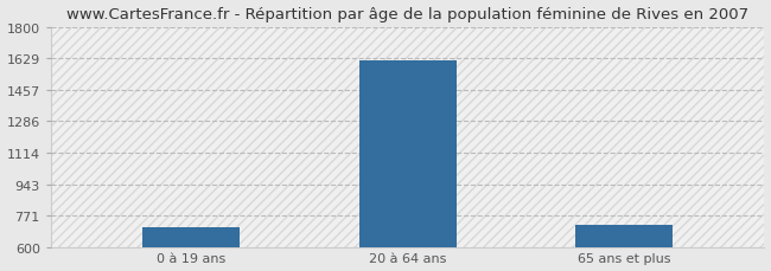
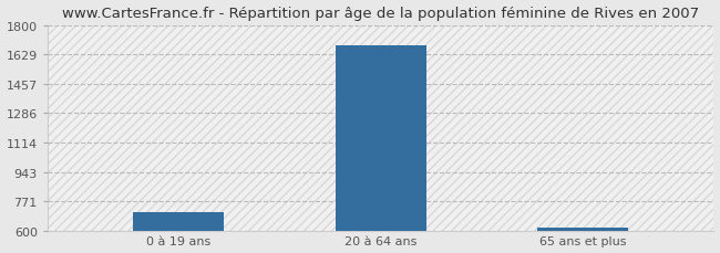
20 à 64 ans: 1620 -> 1680
65 ans et plus: 720 -> 620
